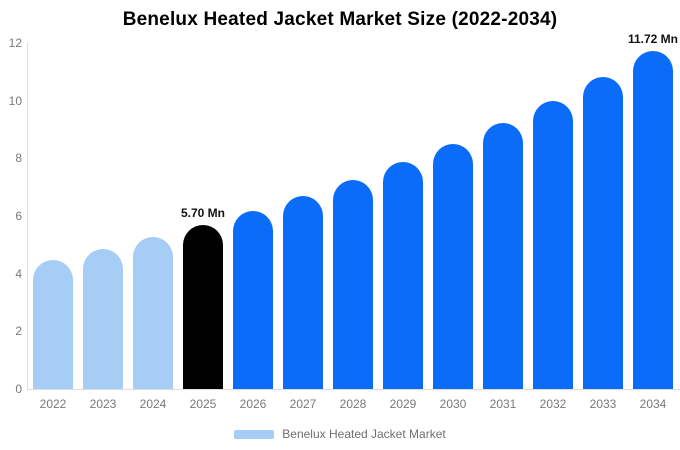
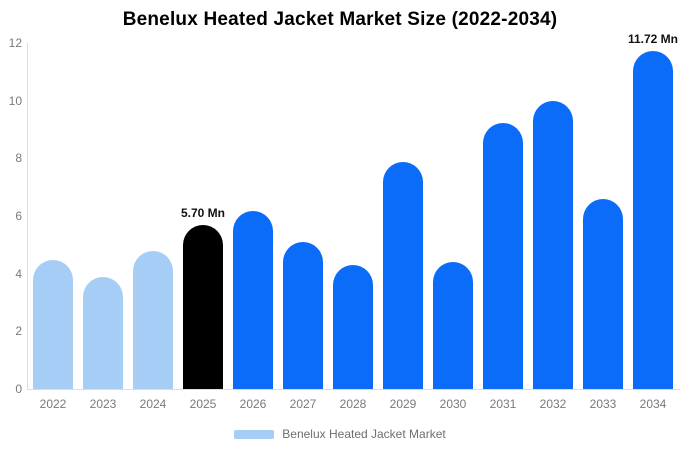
2023: 4.9 -> 3.9
2024: 5.3 -> 4.8
2027: 6.7 -> 5.1
2028: 7.2 -> 4.3
2030: 8.5 -> 4.4
2033: 10.8 -> 6.6
